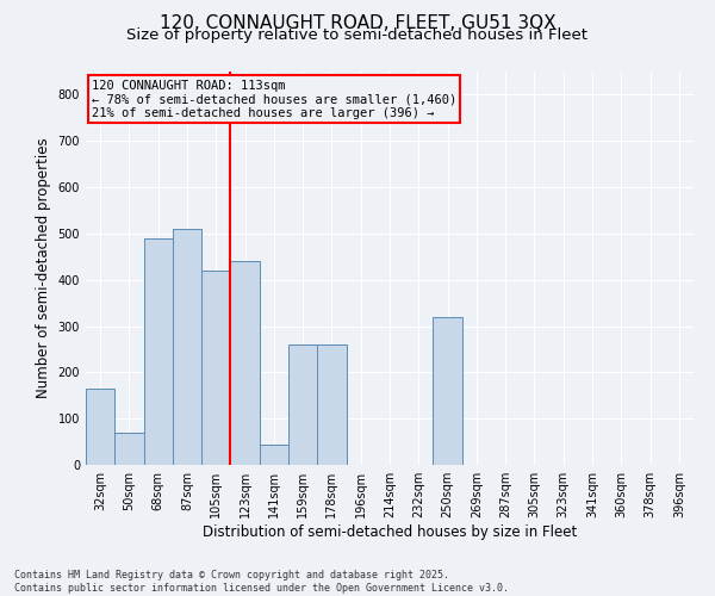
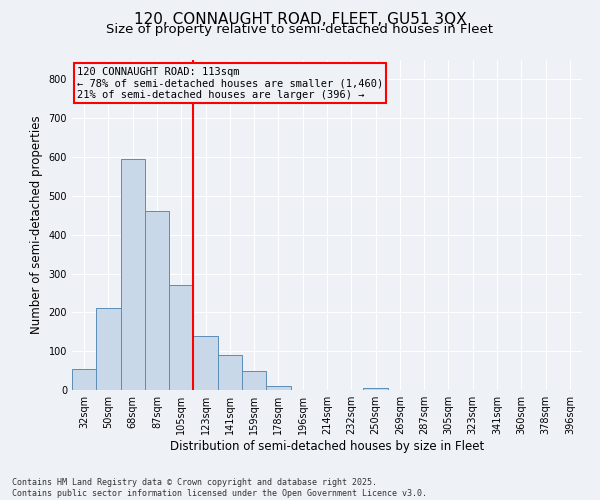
32sqm: 165 -> 55
50sqm: 70 -> 210
68sqm: 490 -> 595
87sqm: 510 -> 460
105sqm: 420 -> 270
123sqm: 440 -> 140
141sqm: 45 -> 90
159sqm: 260 -> 50
178sqm: 260 -> 10
250sqm: 320 -> 5
